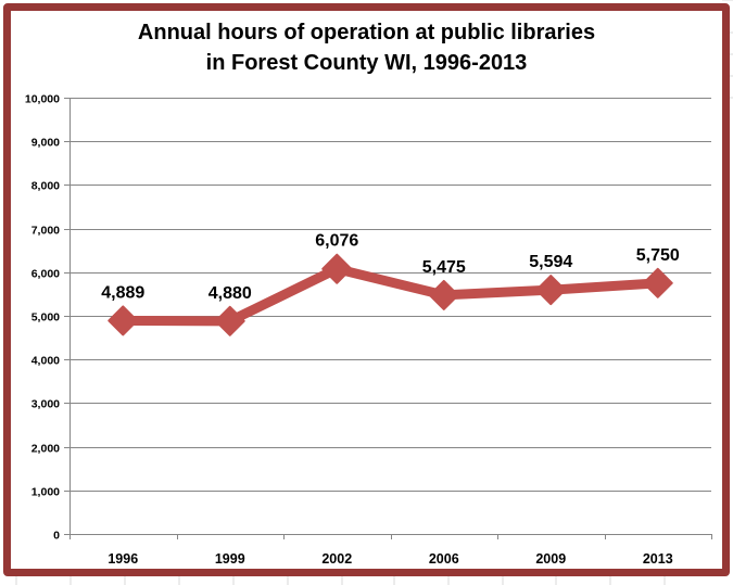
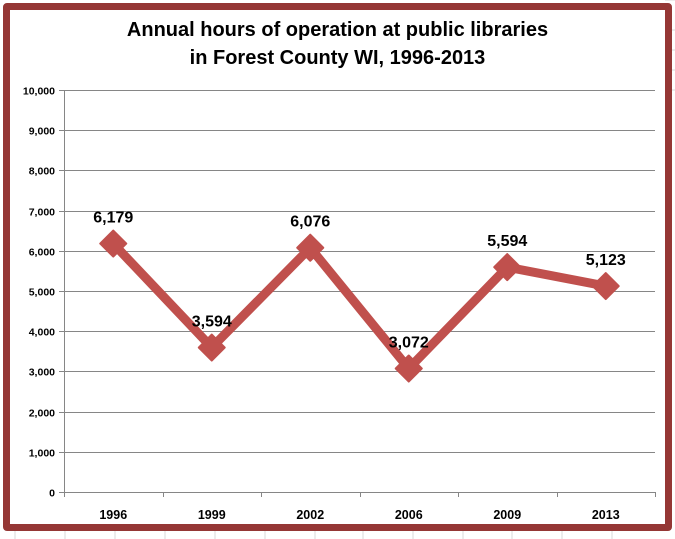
1996: 4,889 -> 6,179
1999: 4,880 -> 3,594
2006: 5,475 -> 3,072
2013: 5,750 -> 5,123
